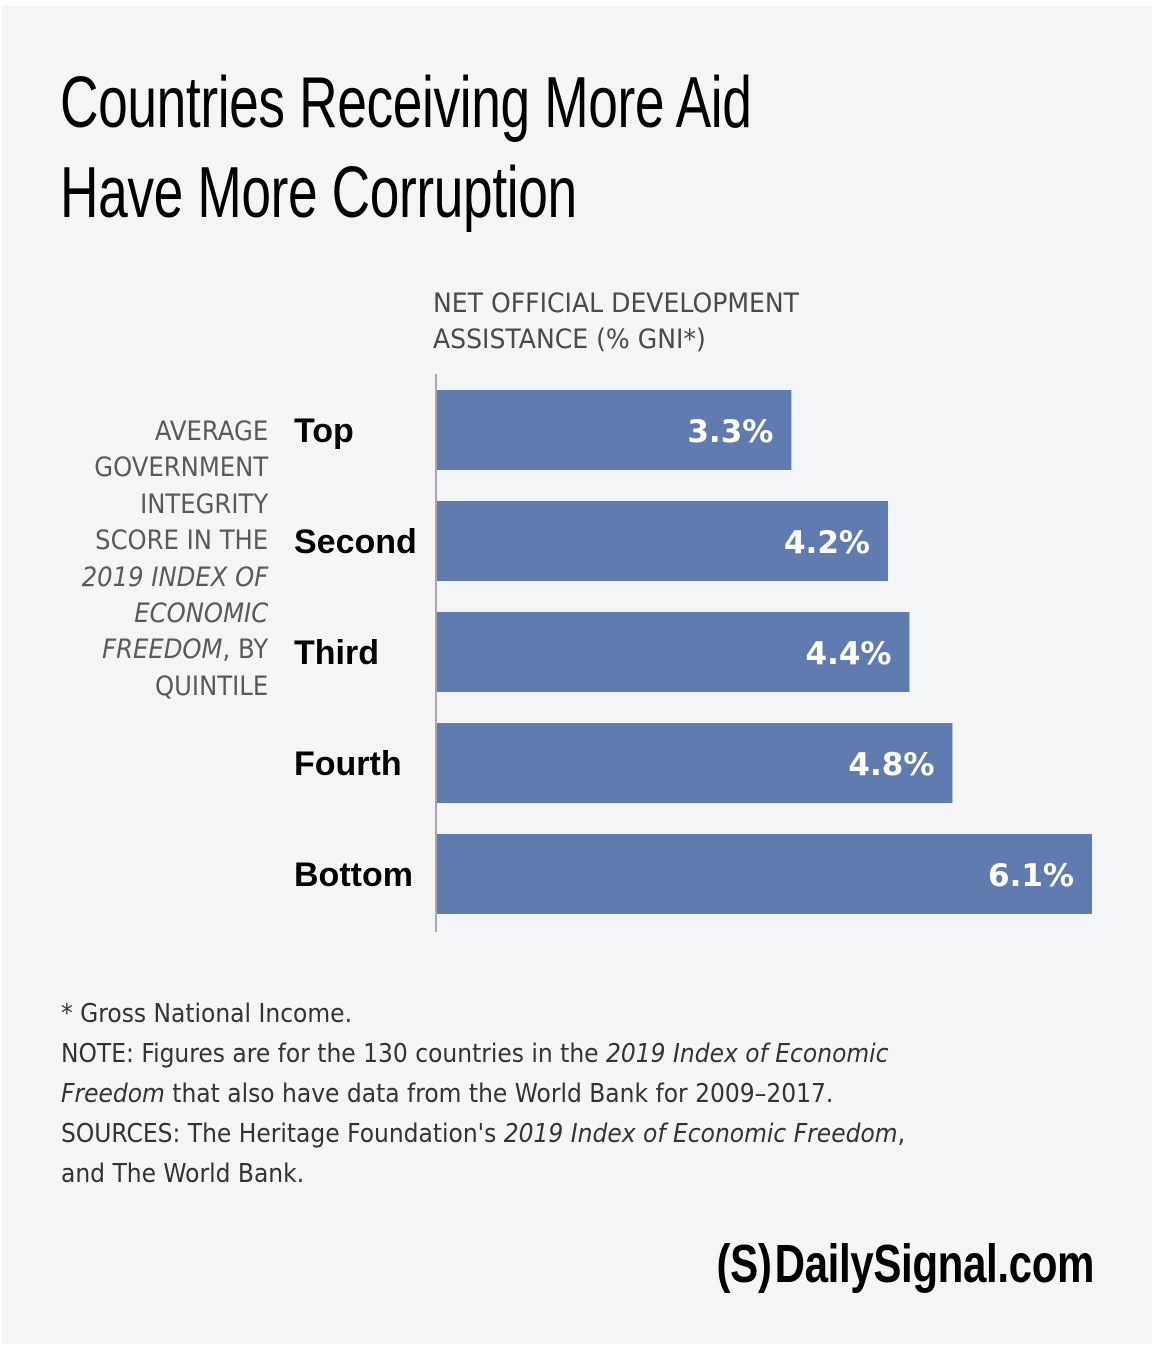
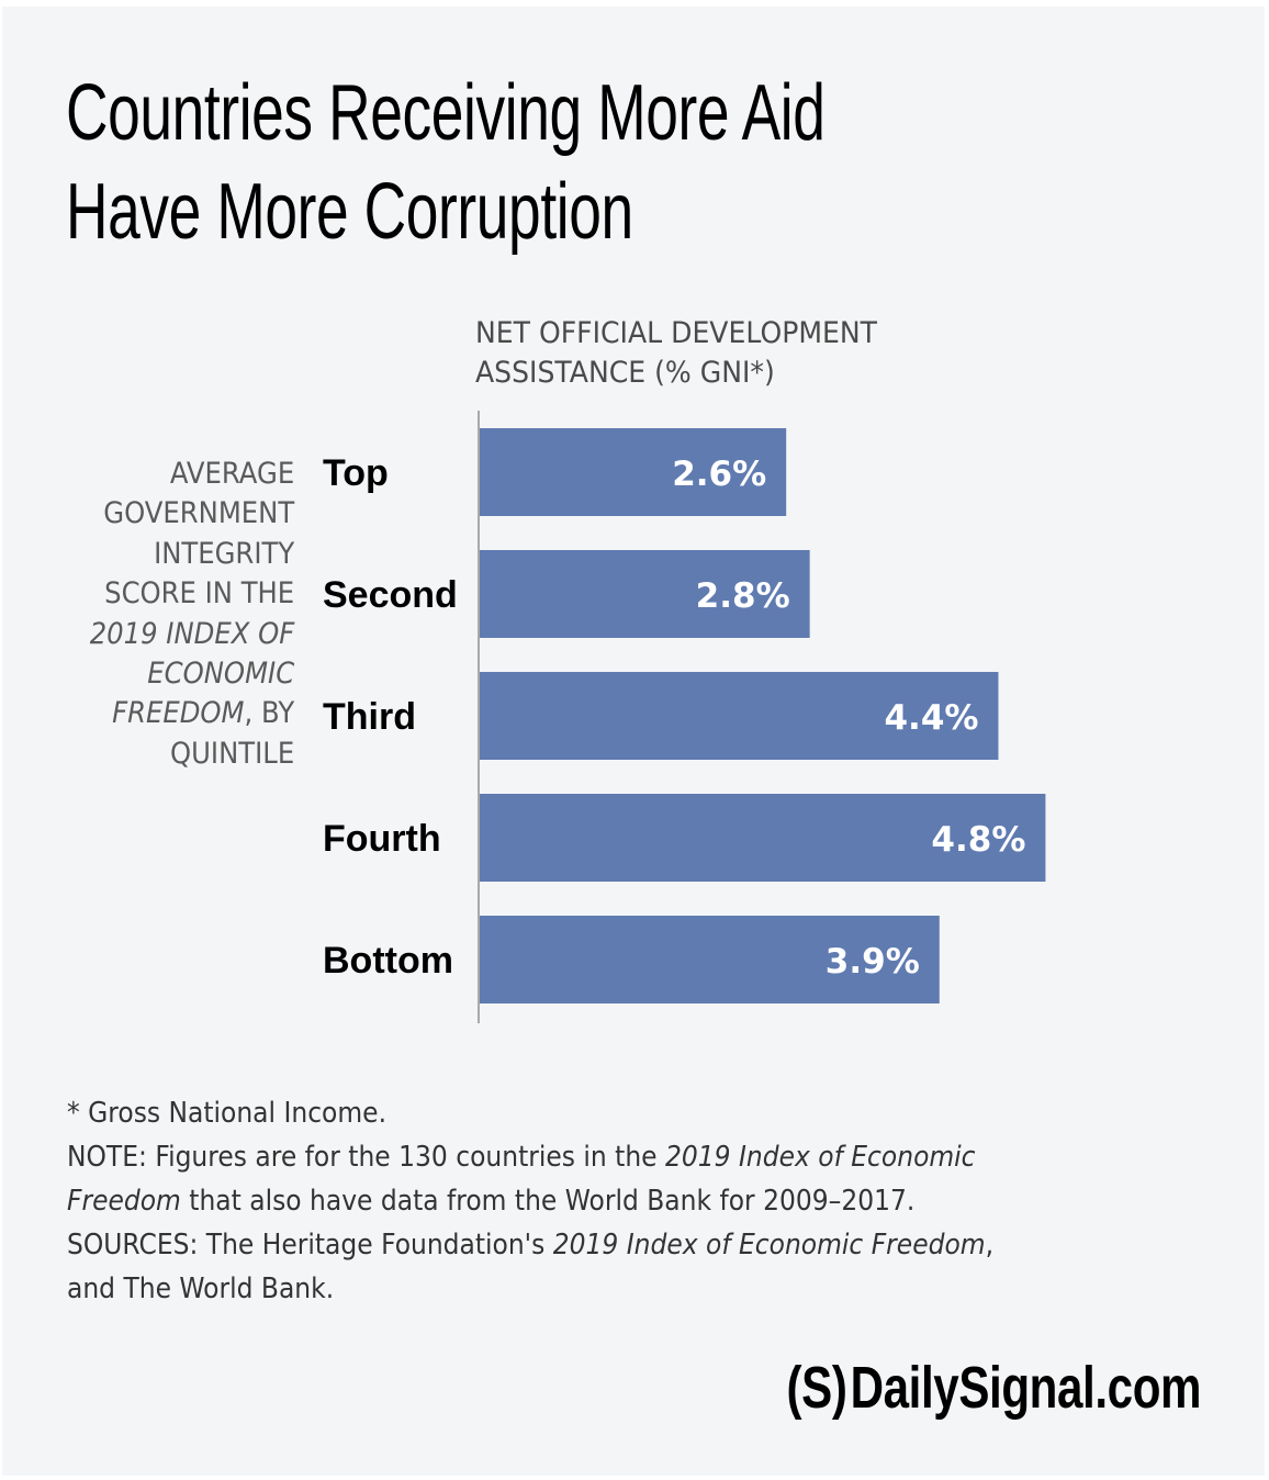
Top: 3.3% -> 2.6%
Second: 4.2% -> 2.8%
Bottom: 6.1% -> 3.9%
